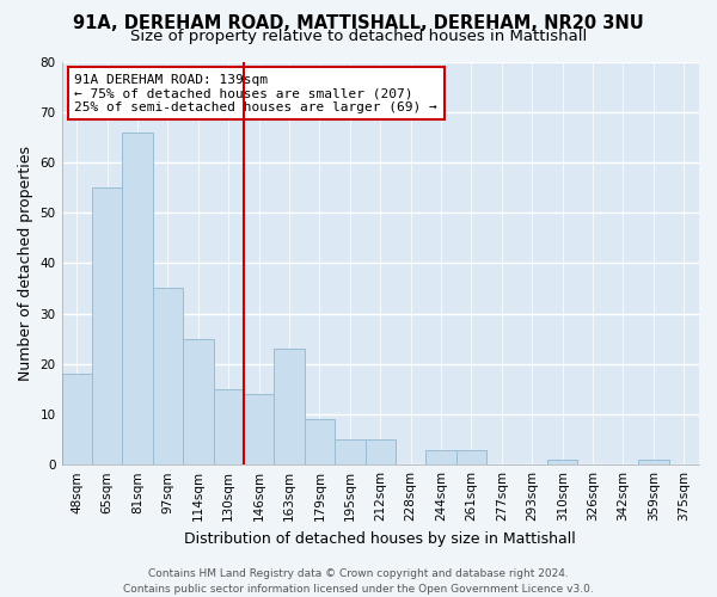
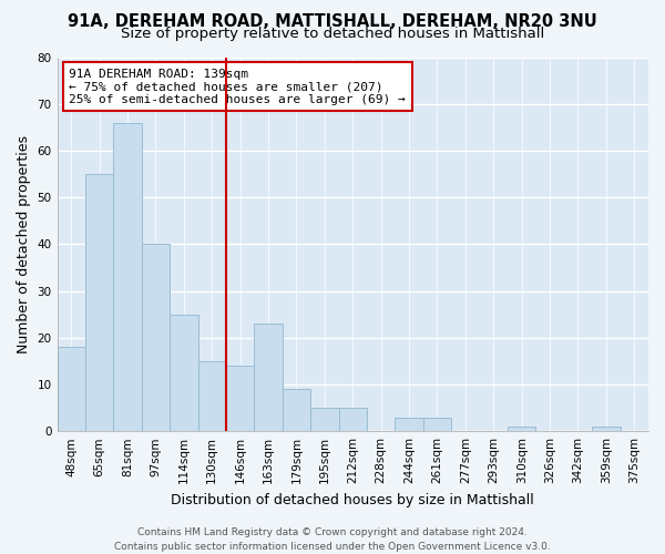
97sqm: 35 -> 40
